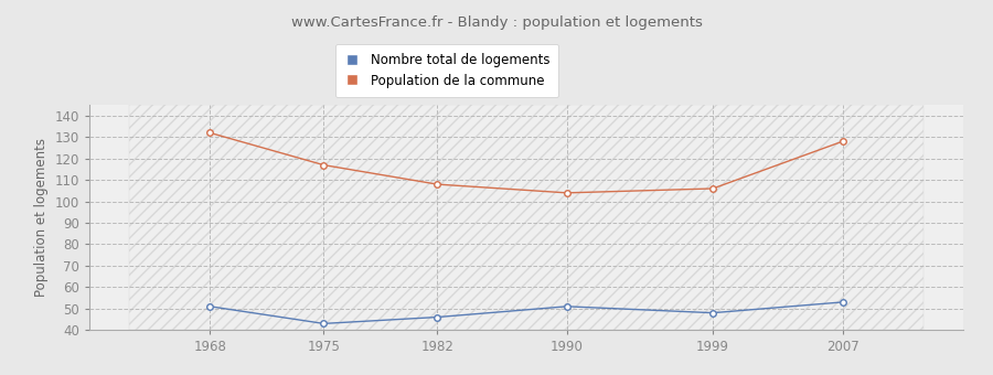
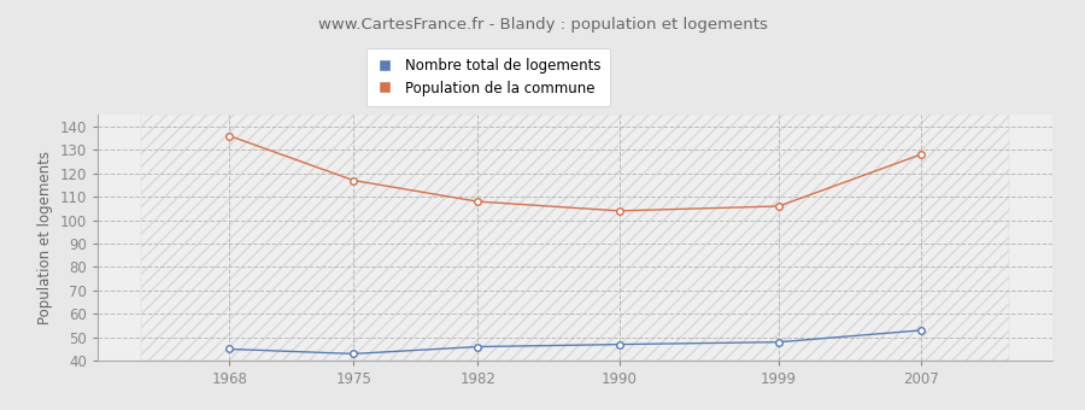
Nombre total de logements/1968: 51 -> 45
Population de la commune/1968: 132 -> 136
Nombre total de logements/1990: 51 -> 47
